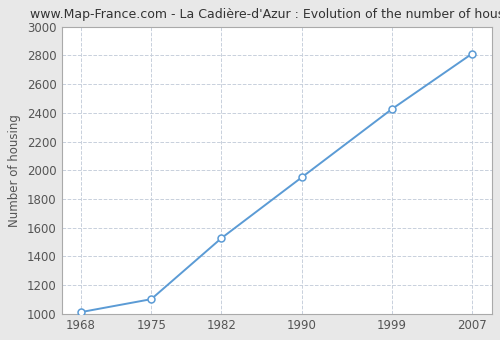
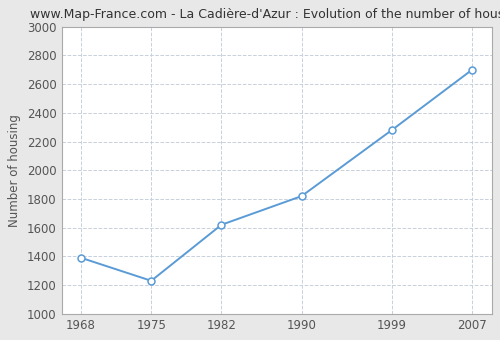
1968: 1010 -> 1390
1975: 1100 -> 1230
1982: 1530 -> 1620
1990: 1950 -> 1820
1999: 2430 -> 2280
2007: 2810 -> 2700
